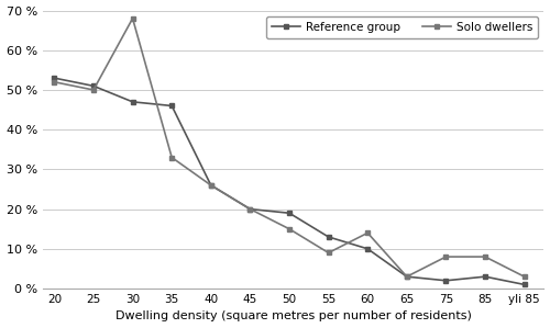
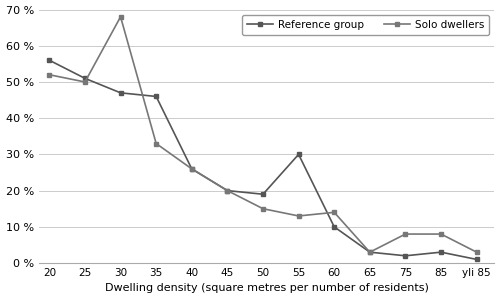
Reference group/20: 53 % -> 56 %
Reference group/55: 13 % -> 30 %
Solo dwellers/55: 9 % -> 13 %
